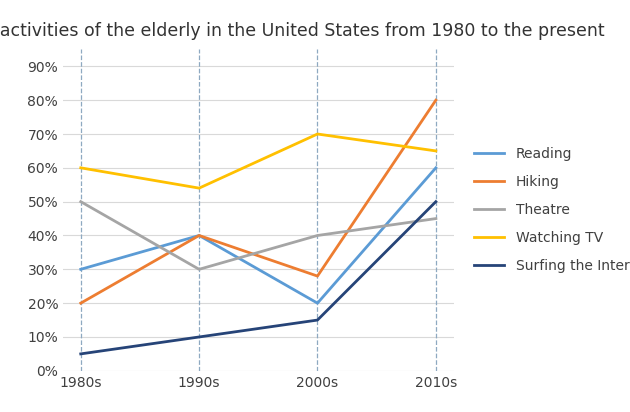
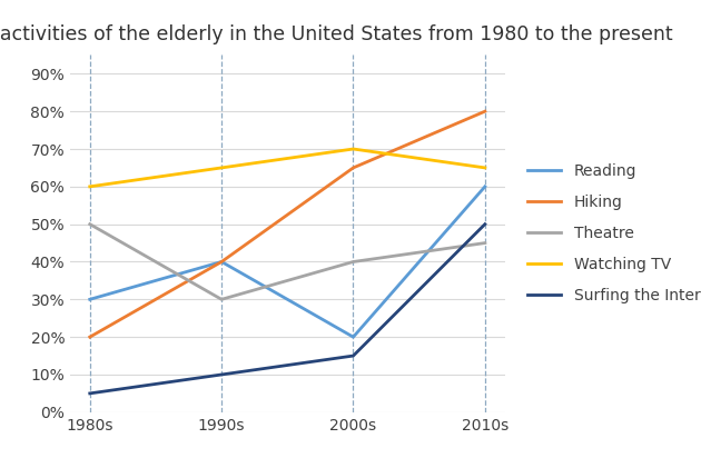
Watching TV/1990s: 54% -> 65%
Hiking/2000s: 28% -> 65%
